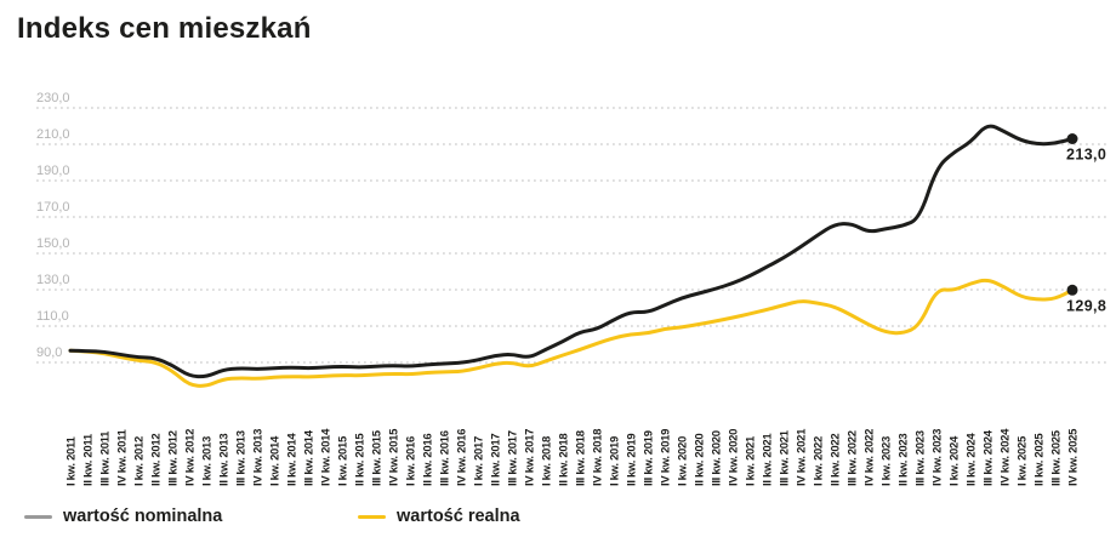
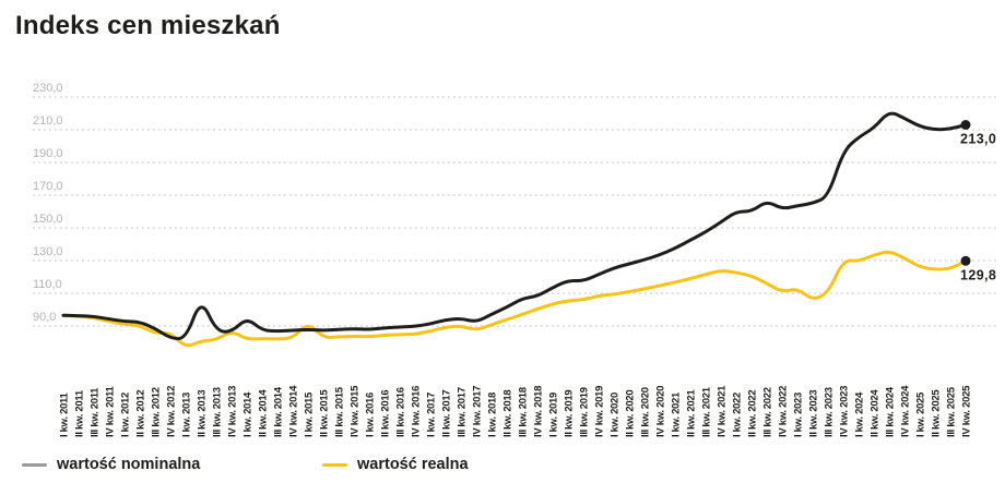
wartość realna/IV kw. 2012: 78 -> 86
wartość nominalna/II kw. 2013: 86 -> 107
wartość realna/IV kw. 2013: 81 -> 87
wartość nominalna/I kw. 2014: 87 -> 95
wartość realna/I kw. 2015: 83 -> 92
wartość nominalna/II kw. 2022: 166 -> 160
wartość realna/I kw. 2023: 107 -> 113
